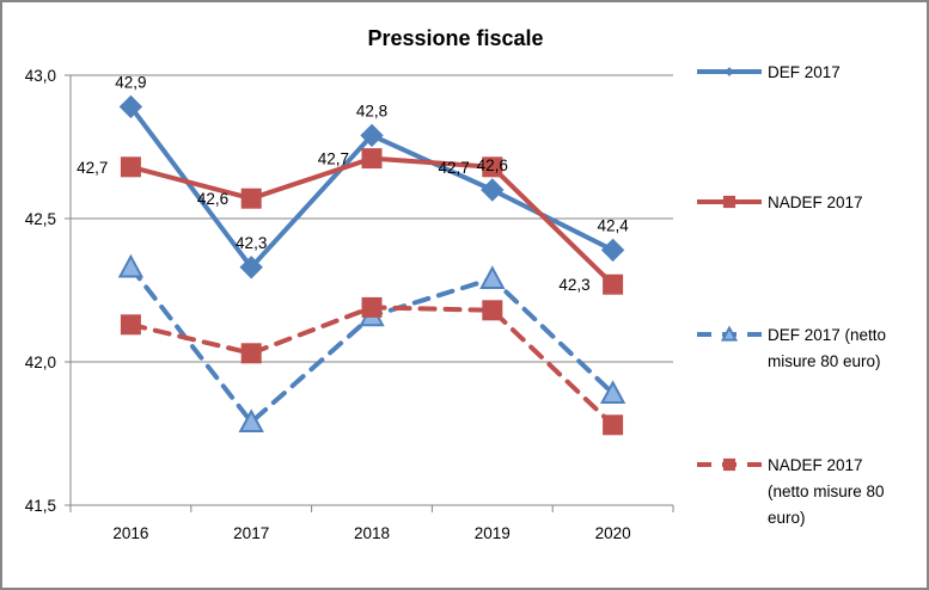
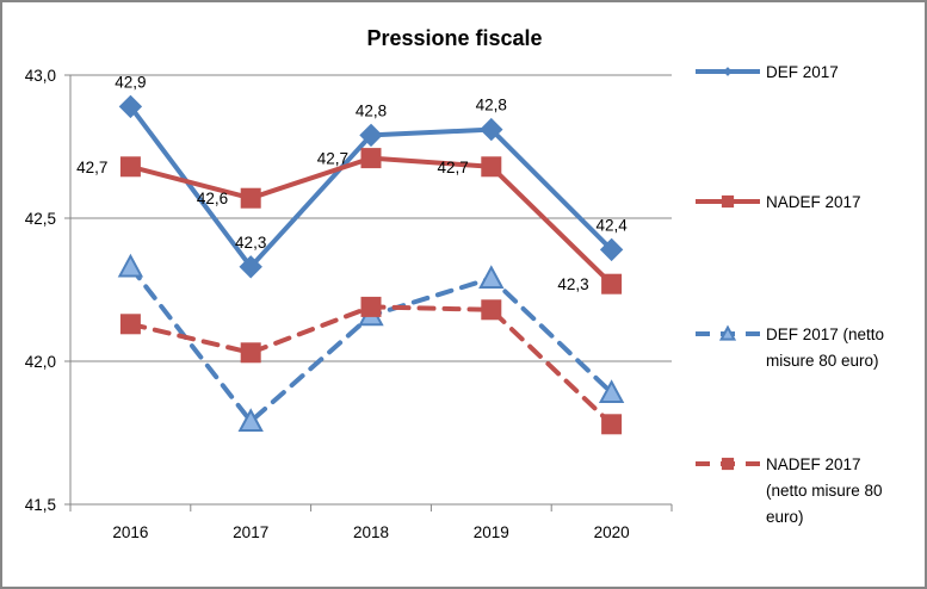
DEF 2017/2019: 42,6 -> 42,8
